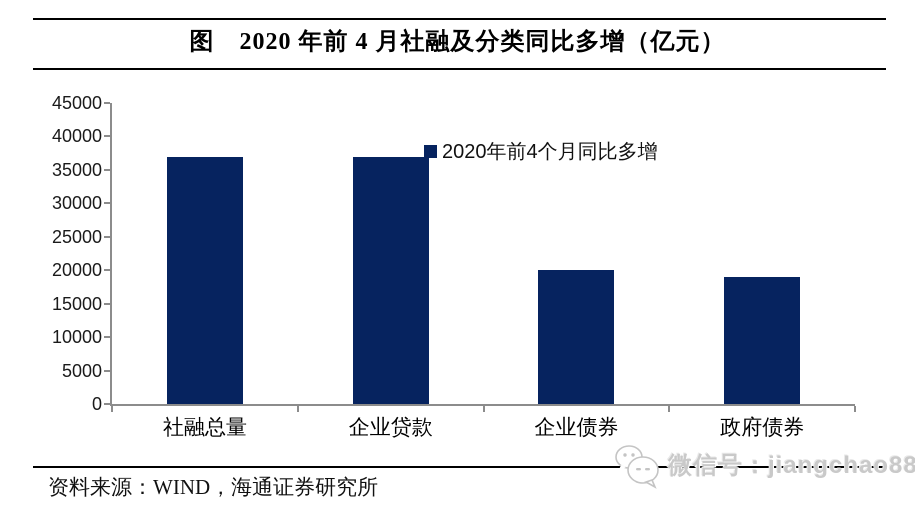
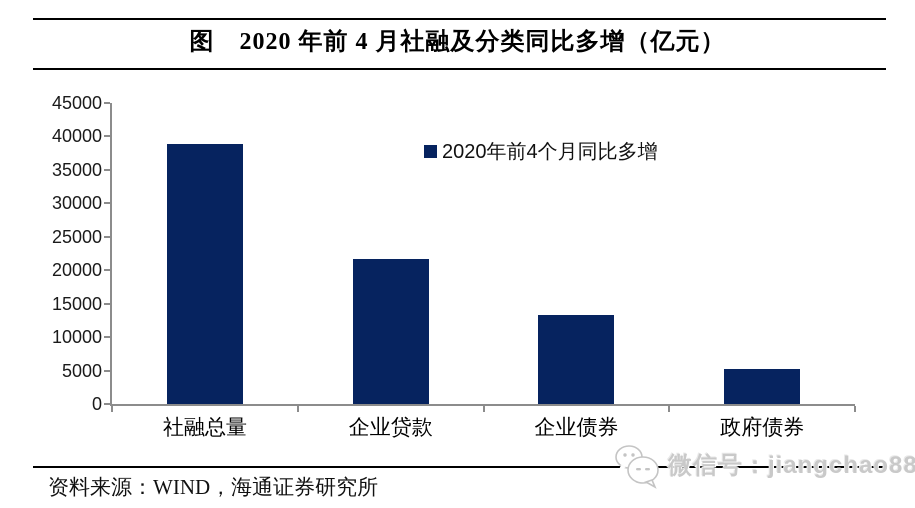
社融总量: 37000 -> 39000
企业贷款: 37000 -> 22000
企业债券: 20000 -> 13000
政府债券: 19000 -> 5000
